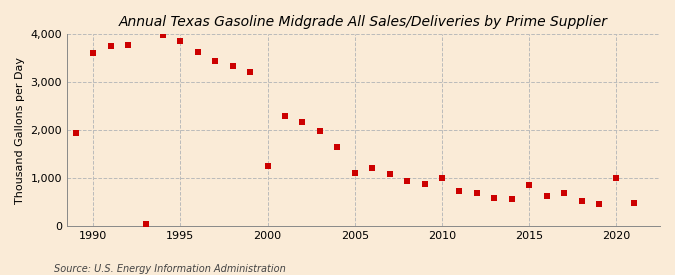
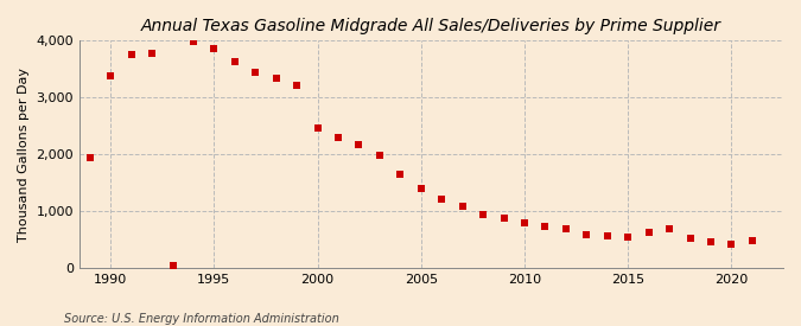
1990: 3,600 -> 3,380
2000: 1,250 -> 2,470
2005: 1,100 -> 1,390
2010: 1,000 -> 800
2015: 850 -> 540
2020: 1,000 -> 420
